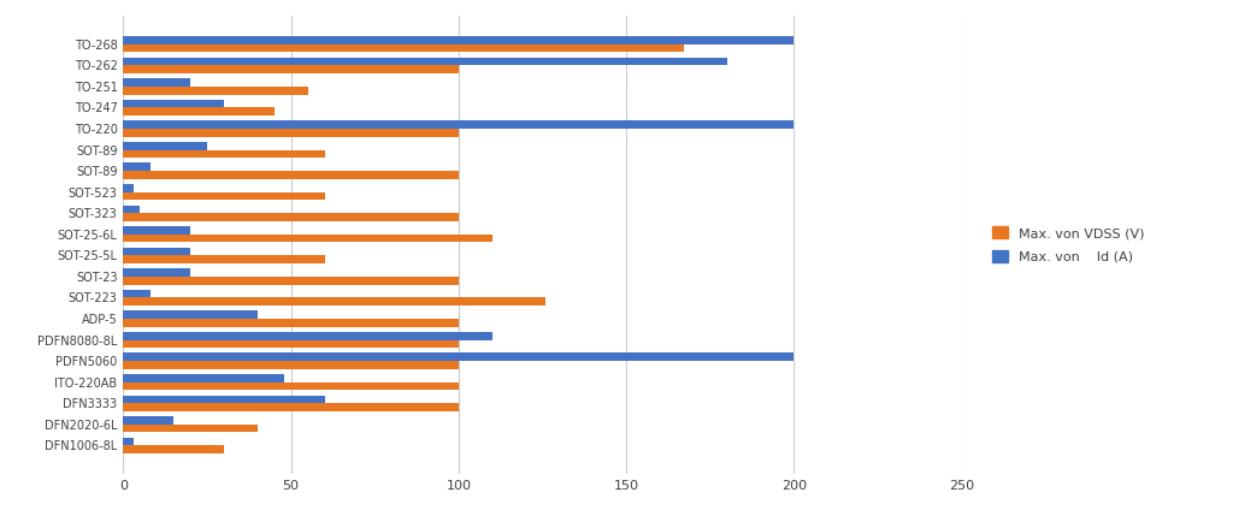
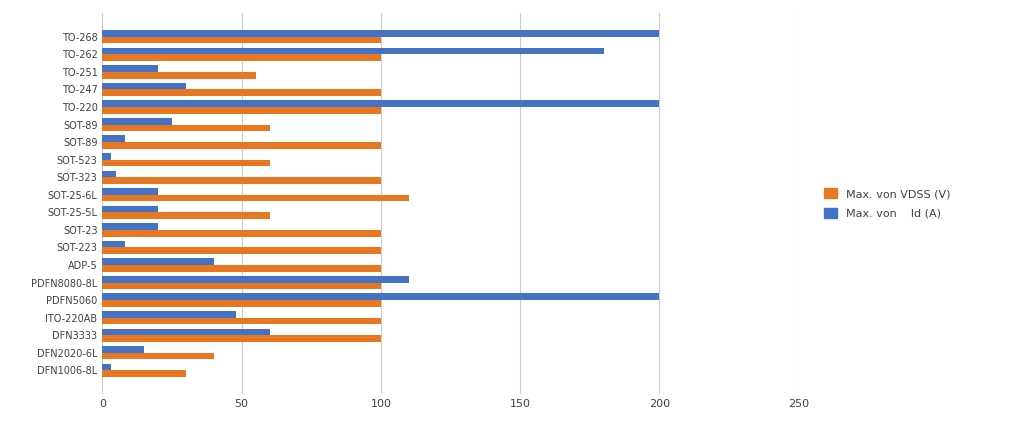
Max. von VDSS (V)/TO-268: 167 -> 100
Max. von VDSS (V)/TO-247: 45 -> 100
Max. von VDSS (V)/SOT-223: 126 -> 100
